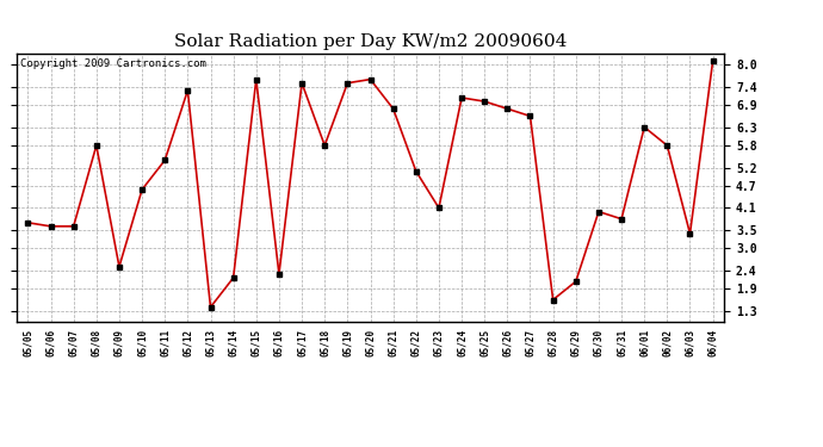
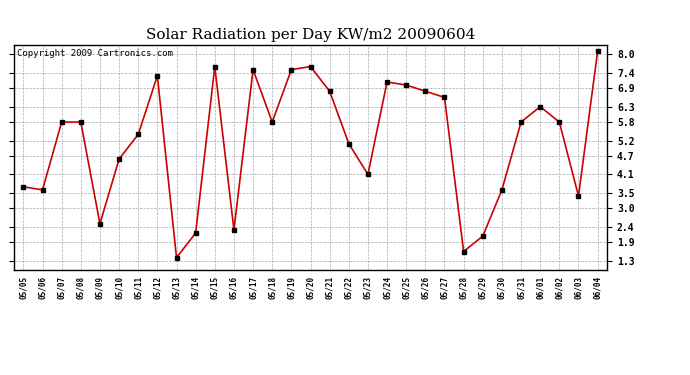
05/07: 3.6 -> 5.8
05/30: 4.0 -> 3.6
05/31: 3.8 -> 5.8
